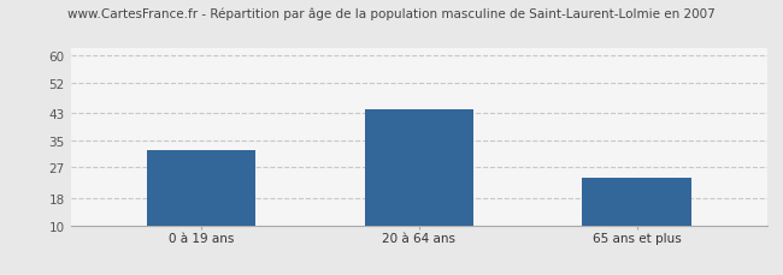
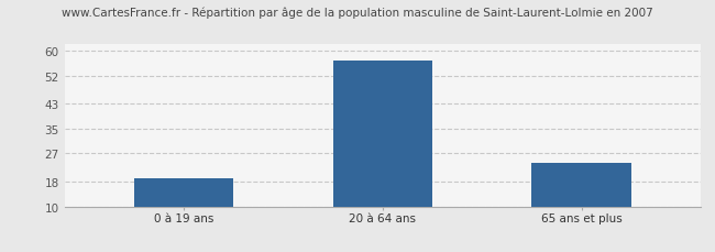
0 à 19 ans: 32 -> 19
20 à 64 ans: 44 -> 57
